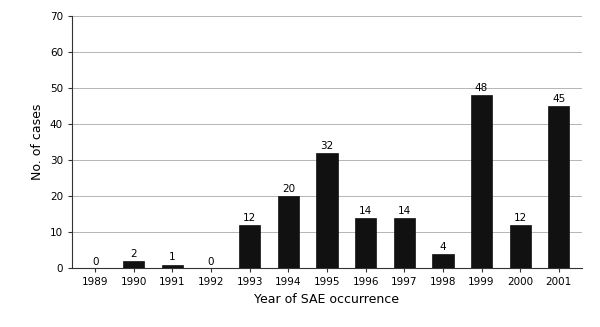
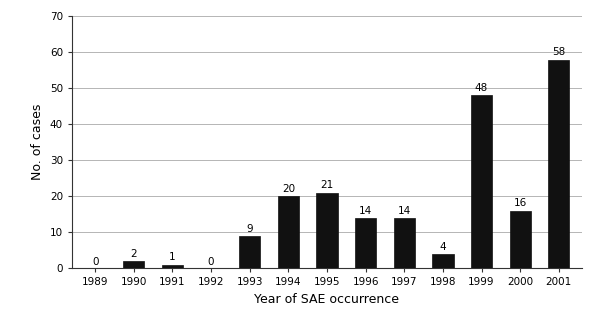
1993: 12 -> 9
1995: 32 -> 21
2000: 12 -> 16
2001: 45 -> 58
